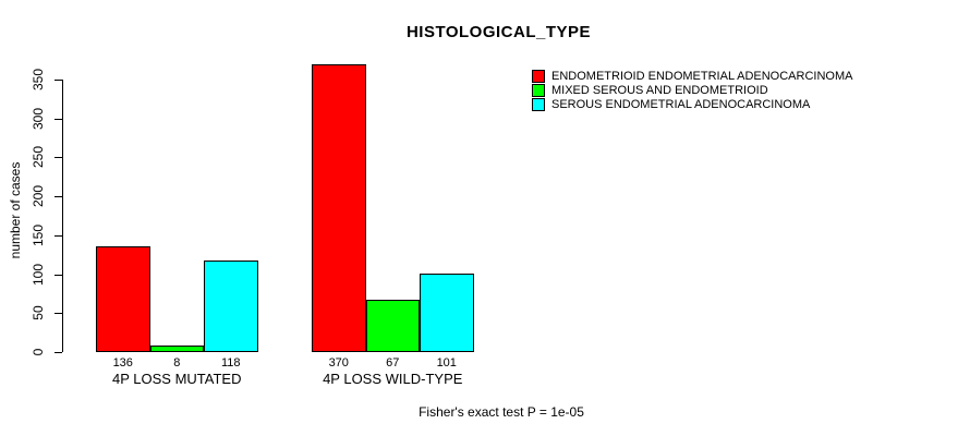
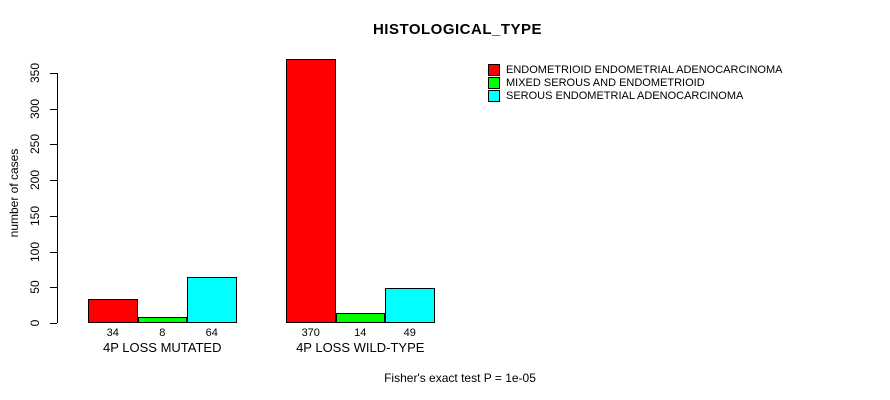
ENDOMETRIOID ENDOMETRIAL ADENOCARCINOMA/4P LOSS MUTATED: 136 -> 34
SEROUS ENDOMETRIAL ADENOCARCINOMA/4P LOSS MUTATED: 118 -> 64
MIXED SEROUS AND ENDOMETRIOID/4P LOSS WILD-TYPE: 67 -> 14
SEROUS ENDOMETRIAL ADENOCARCINOMA/4P LOSS WILD-TYPE: 101 -> 49
